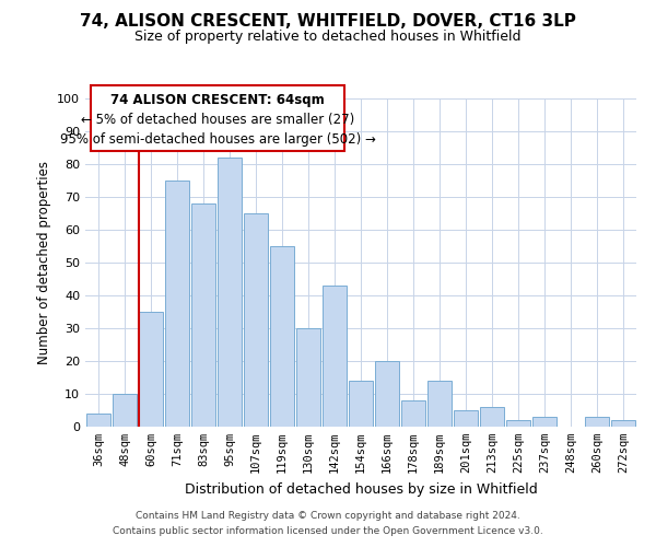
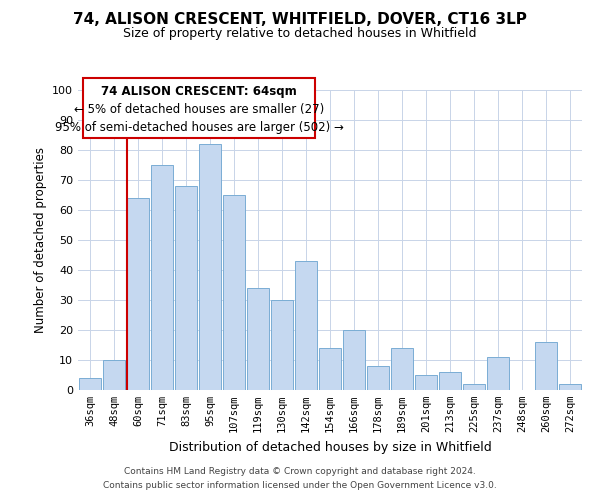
60sqm: 35 -> 64
119sqm: 55 -> 34
237sqm: 3 -> 11
260sqm: 3 -> 16
